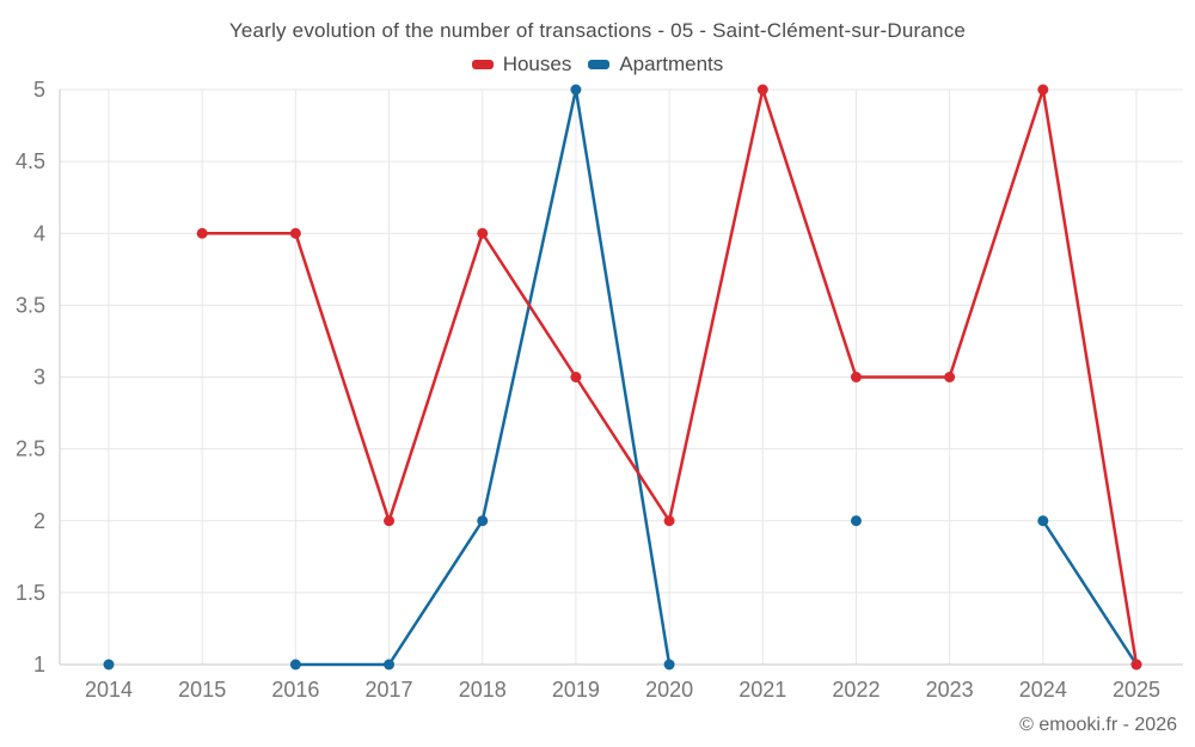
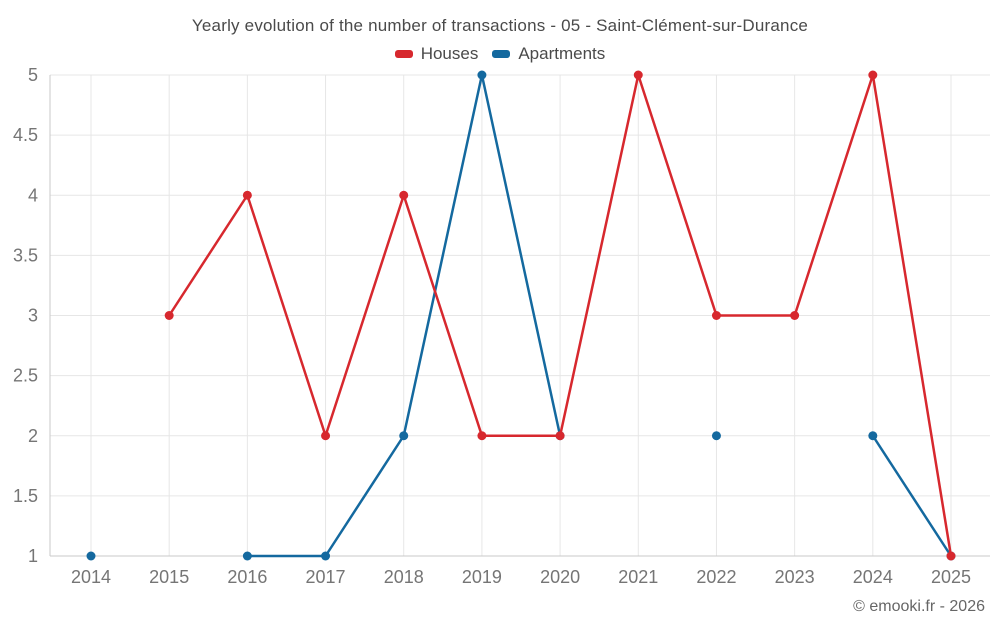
Houses/2015: 4 -> 3
Houses/2019: 3 -> 2
Apartments/2020: 1 -> 2
